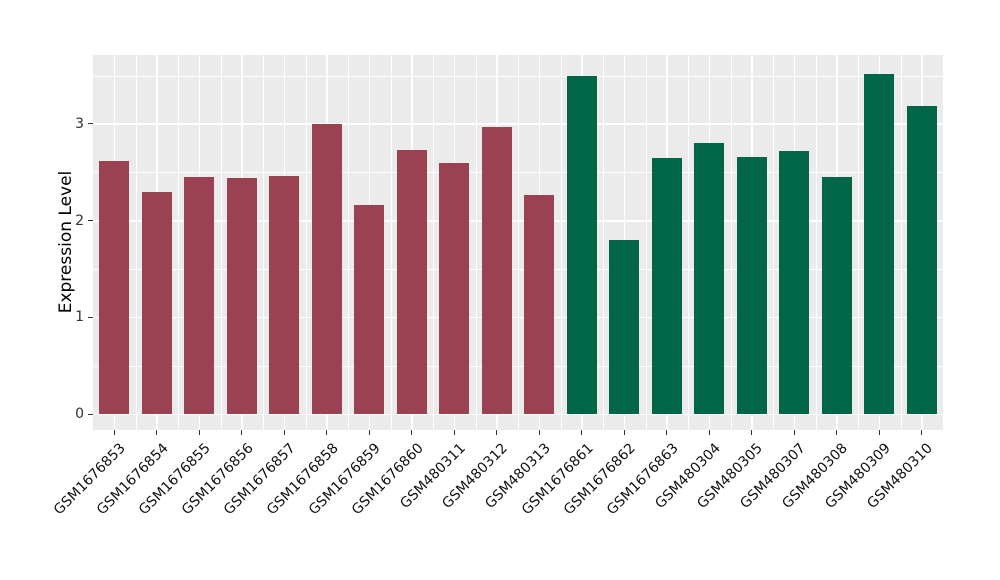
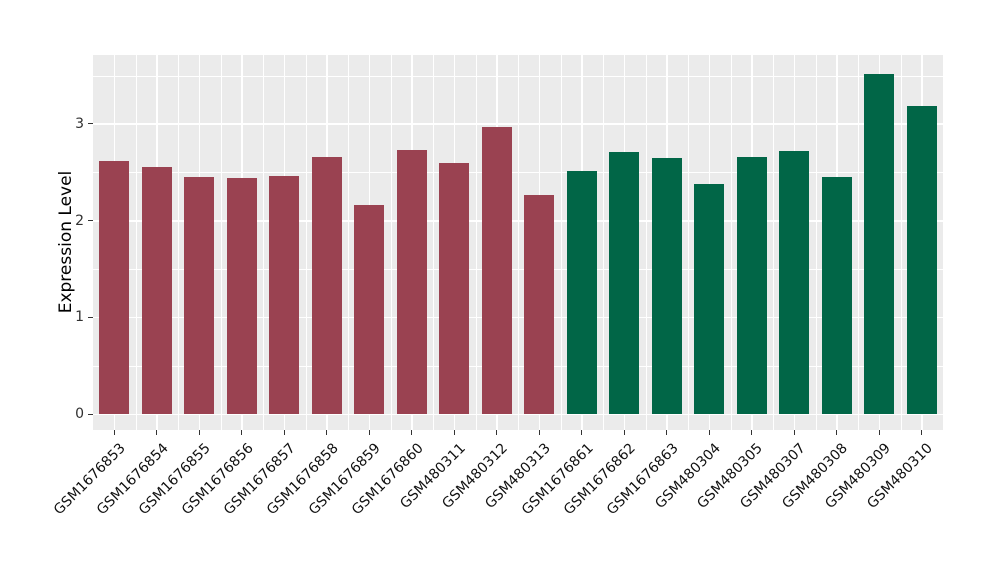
GSM1676854: 2.3 -> 2.5
GSM1676858: 3.0 -> 2.7
GSM1676861: 3.5 -> 2.5
GSM1676862: 1.8 -> 2.7
GSM480304: 2.8 -> 2.4
